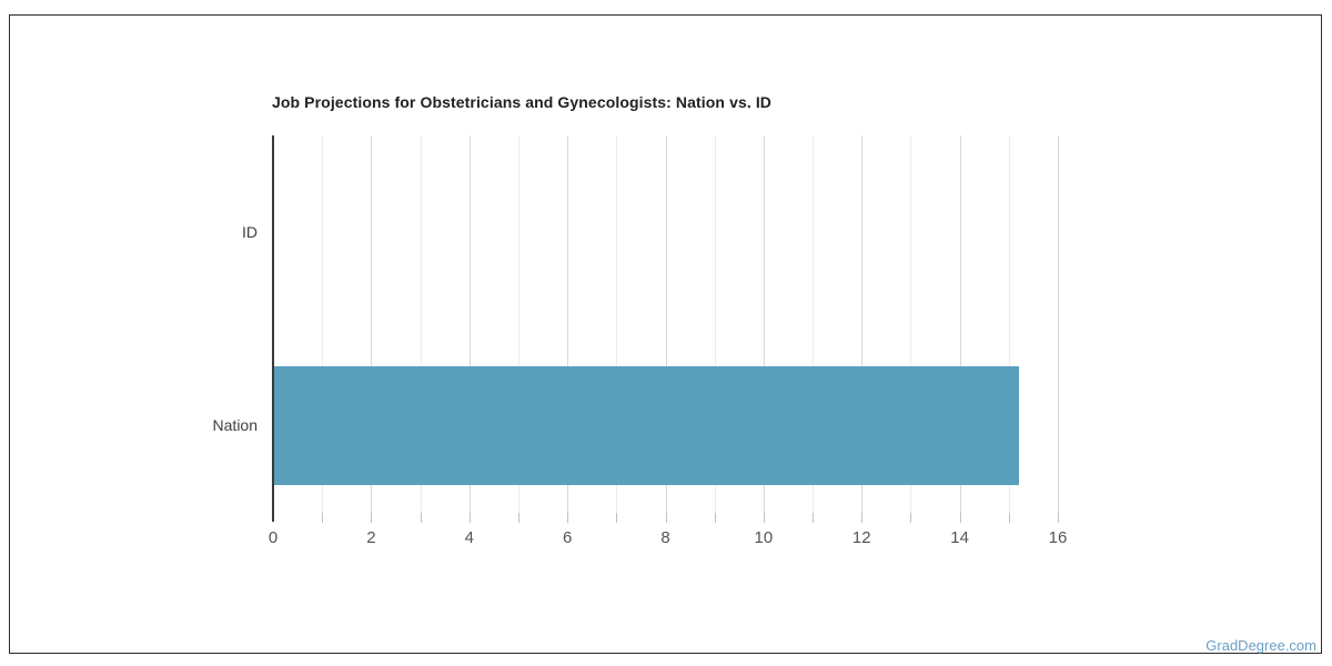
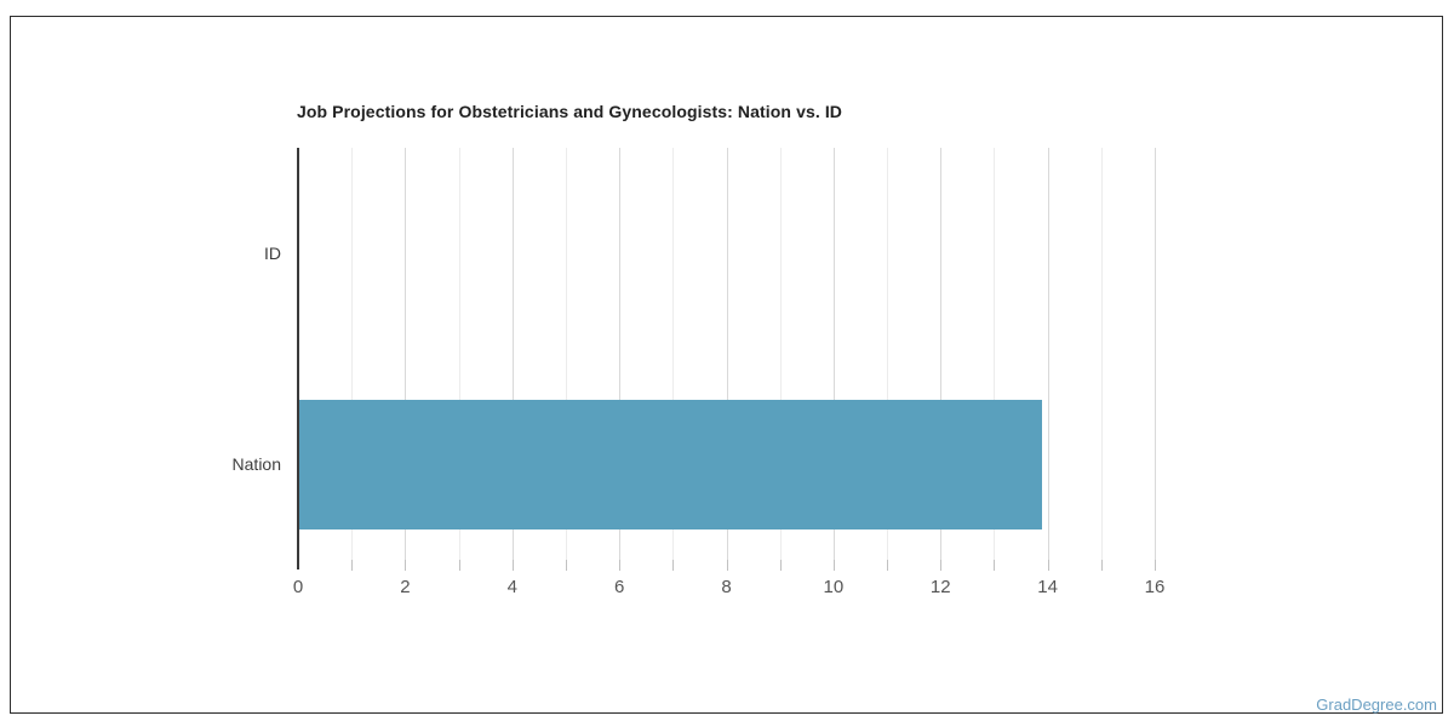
Nation: 15.2 -> 13.9
